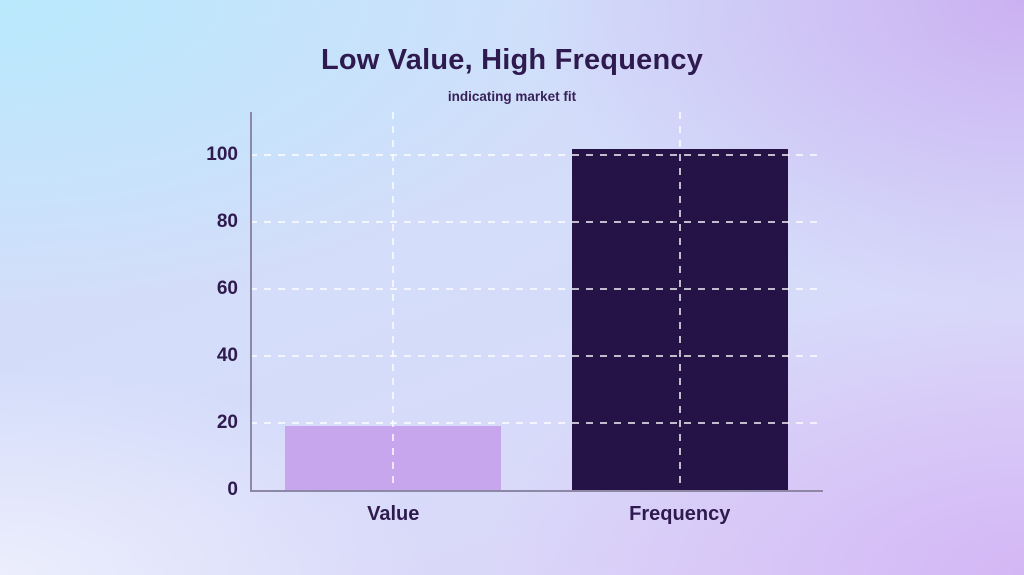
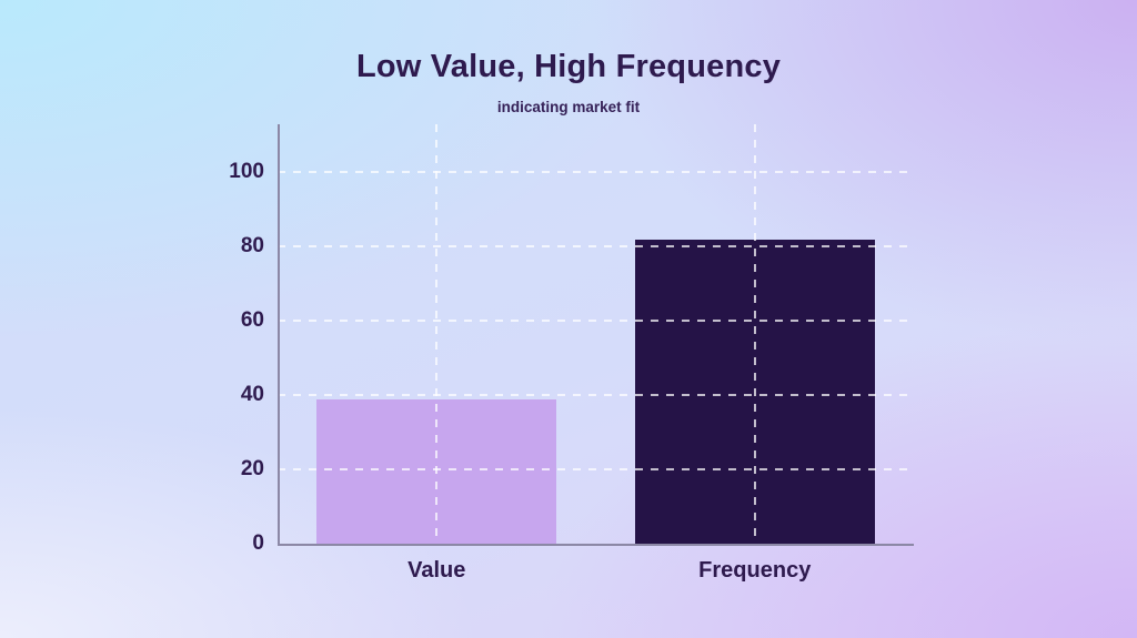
Value: 19 -> 39
Frequency: 102 -> 82
